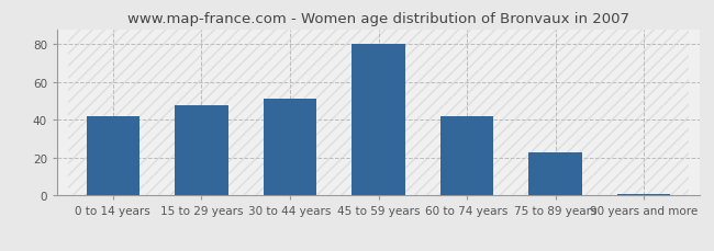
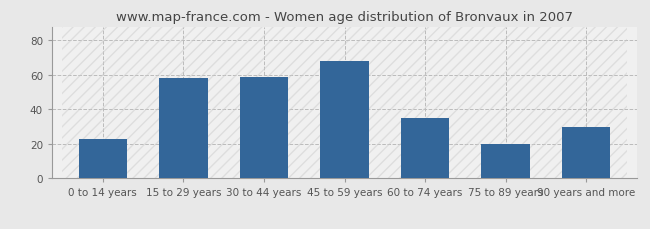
0 to 14 years: 42 -> 23
15 to 29 years: 48 -> 58
30 to 44 years: 51 -> 59
45 to 59 years: 80 -> 68
60 to 74 years: 42 -> 35
75 to 89 years: 23 -> 20
90 years and more: 1 -> 30
